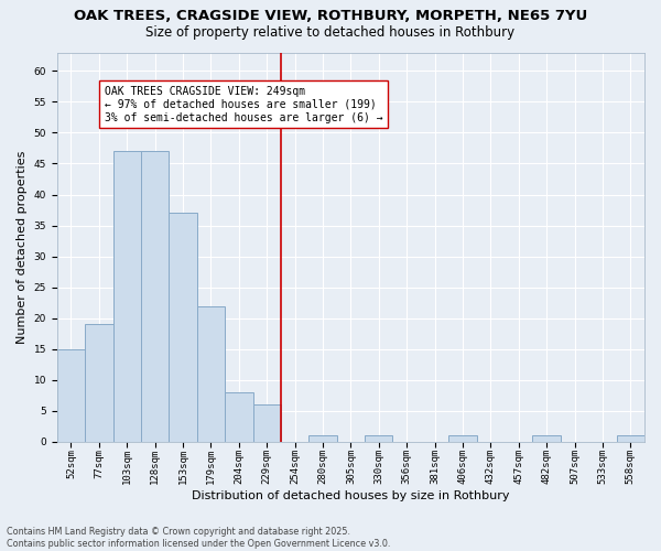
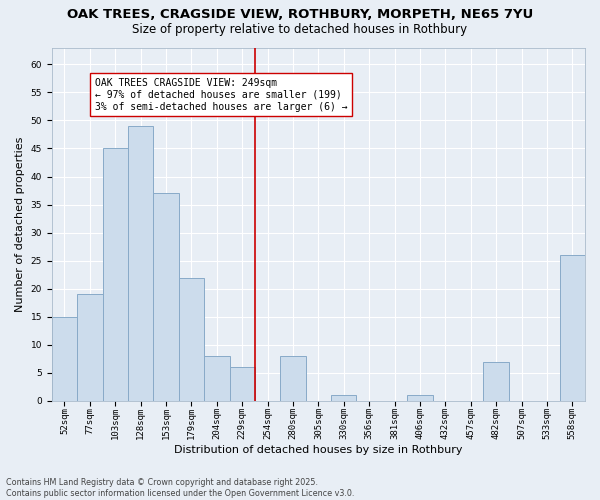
103sqm: 47 -> 45
128sqm: 47 -> 49
280sqm: 1 -> 8
482sqm: 1 -> 7
558sqm: 1 -> 26
